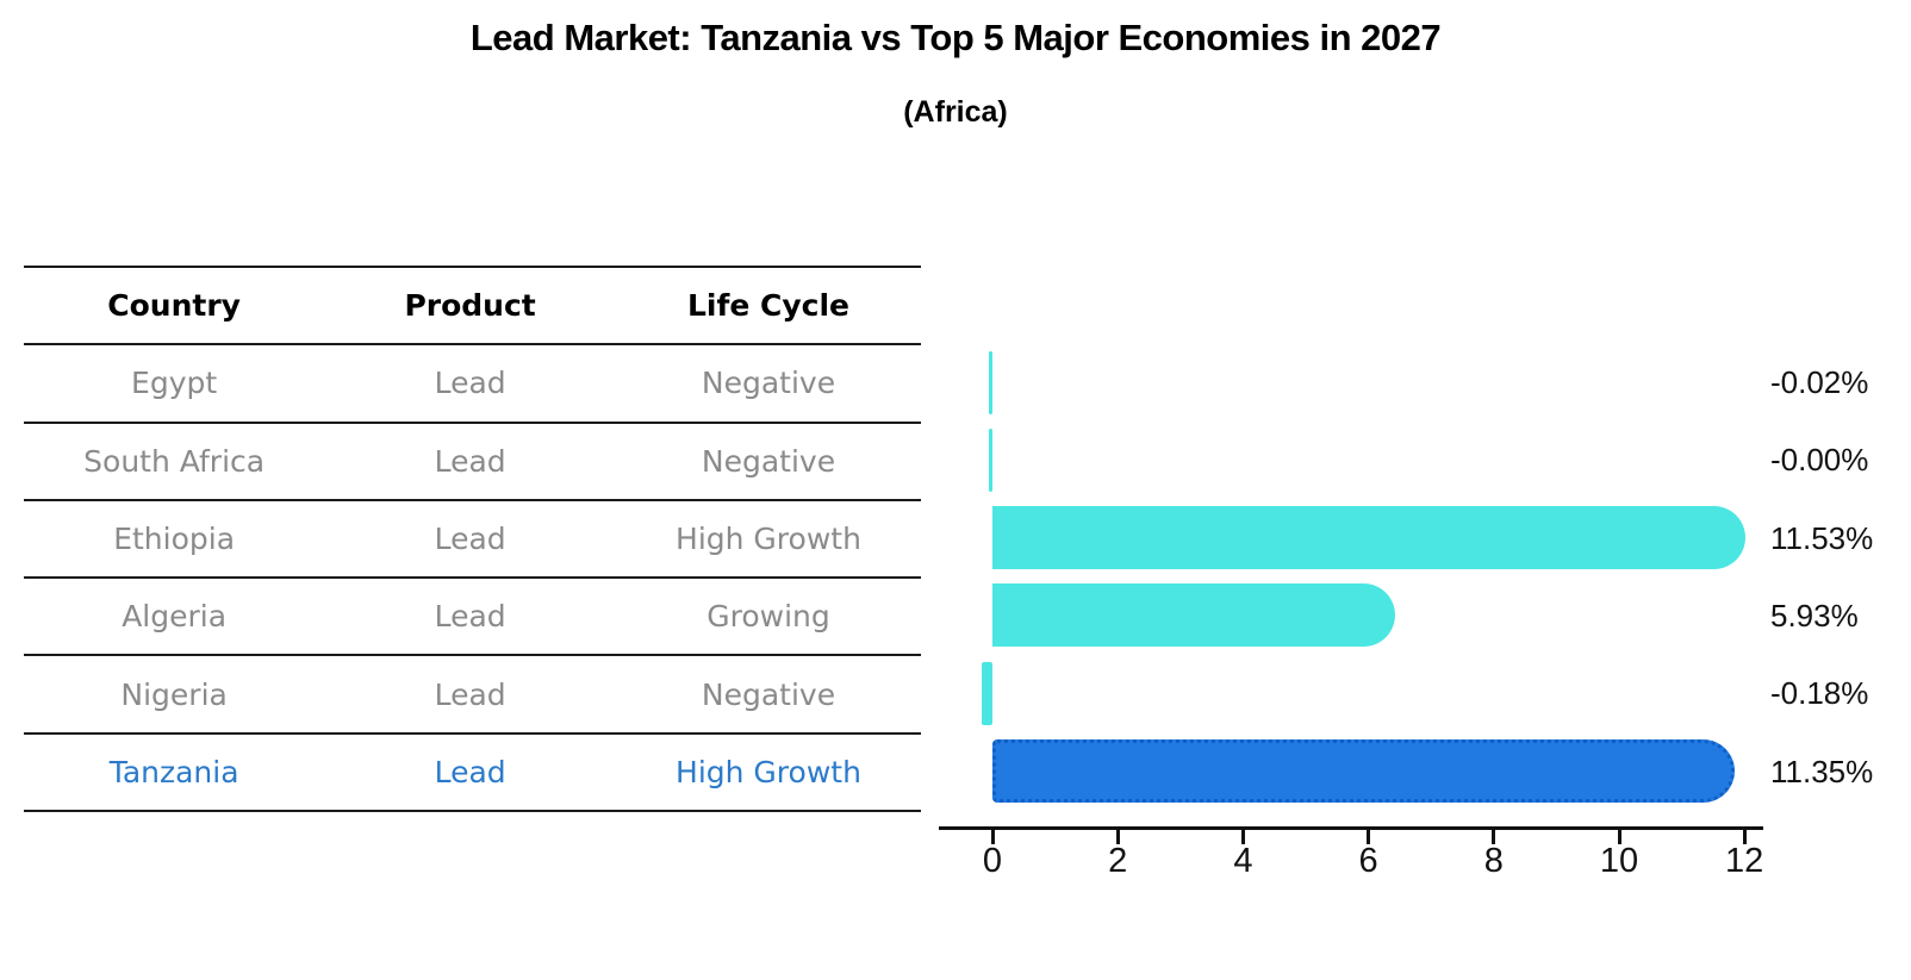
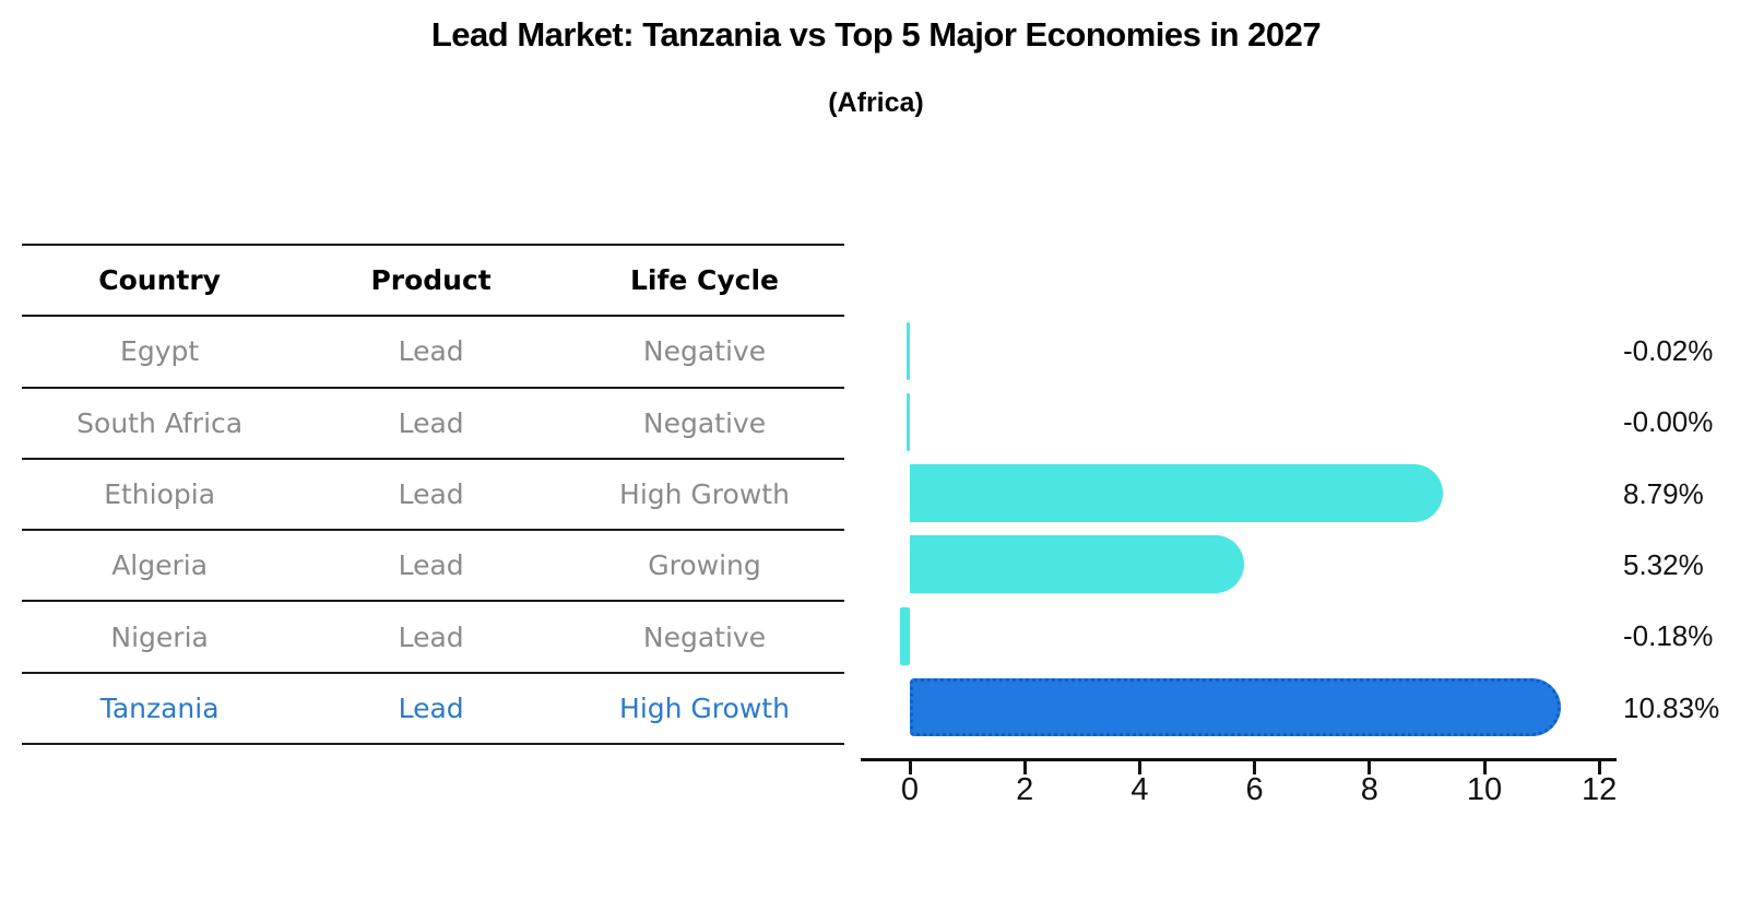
Ethiopia: 11.53% -> 8.79%
Algeria: 5.93% -> 5.32%
Tanzania: 11.35% -> 10.83%
